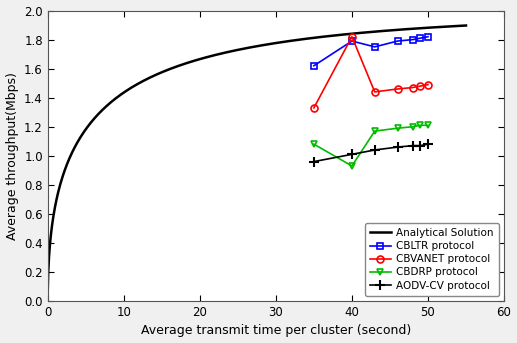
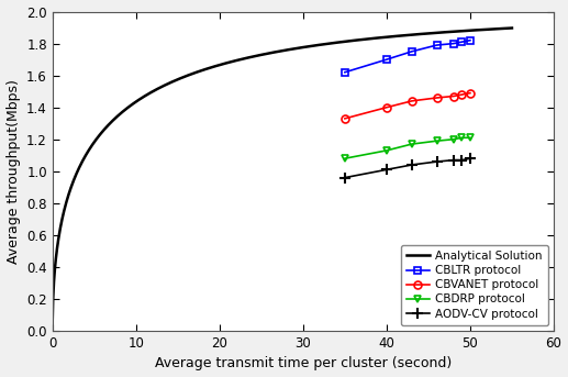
CBLTR protocol/40: 1.79 -> 1.70
CBVANET protocol/40: 1.82 -> 1.40
CBDRP protocol/40: 0.93 -> 1.13
